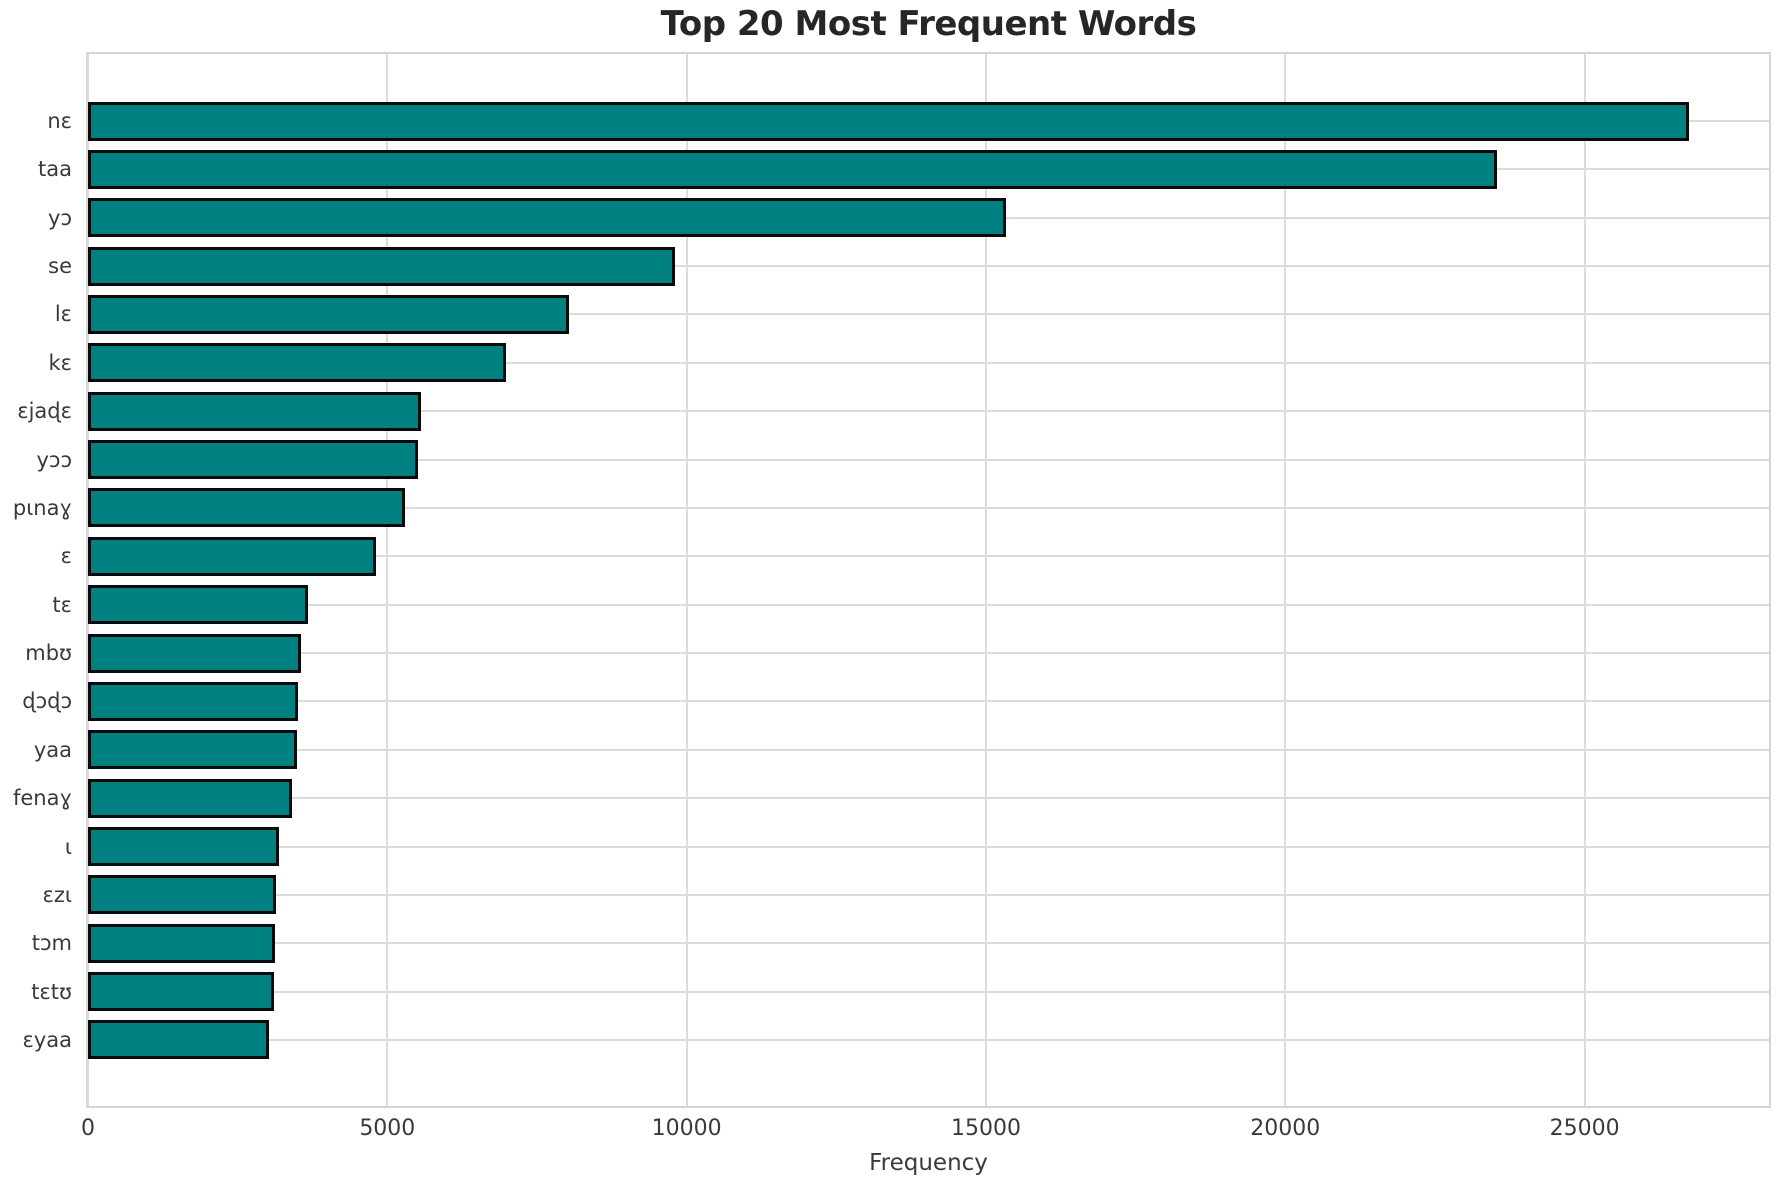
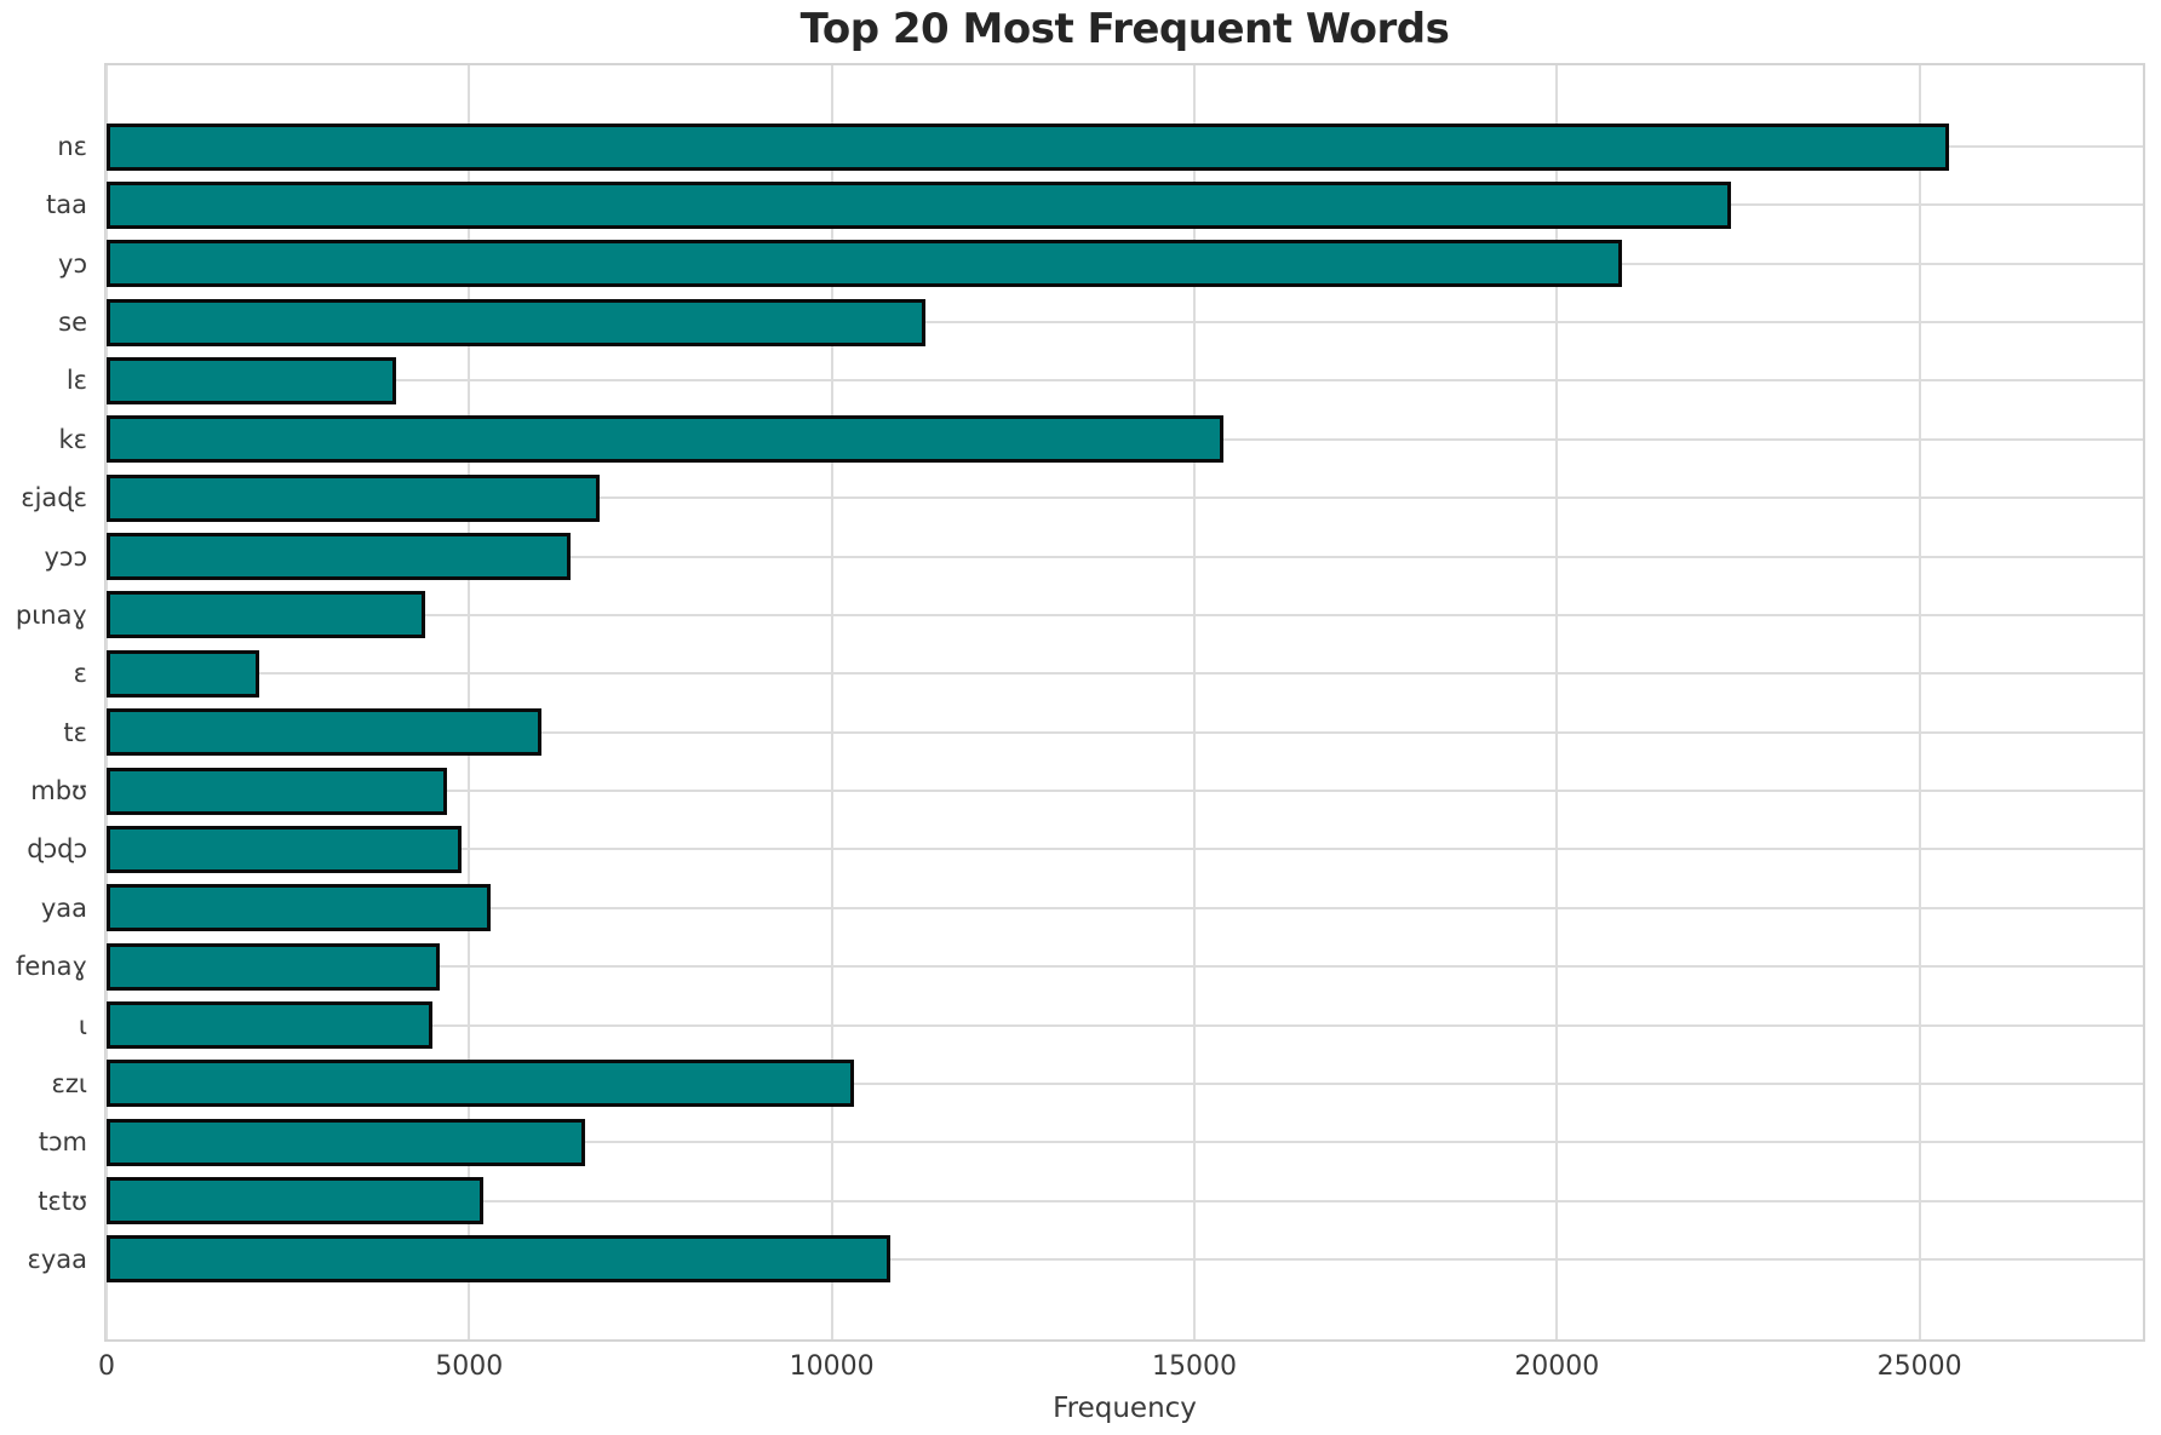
nɛ: 26800 -> 25400
taa: 23500 -> 22400
yɔ: 15300 -> 20900
se: 9800 -> 11300
lɛ: 8000 -> 4000
kɛ: 7000 -> 15400
ɛjaɖɛ: 5600 -> 6800
yɔɔ: 5500 -> 6400
pɩnaɣ: 5300 -> 4400
ɛ: 4800 -> 2100
tɛ: 3700 -> 6000
mbʊ: 3600 -> 4700
ɖɔɖɔ: 3500 -> 4900
yaa: 3500 -> 5300
fenaɣ: 3400 -> 4600
ɩ: 3200 -> 4500
ɛzɩ: 3100 -> 10300
tɔm: 3100 -> 6600
tɛtʊ: 3100 -> 5200
ɛyaa: 3000 -> 10800
